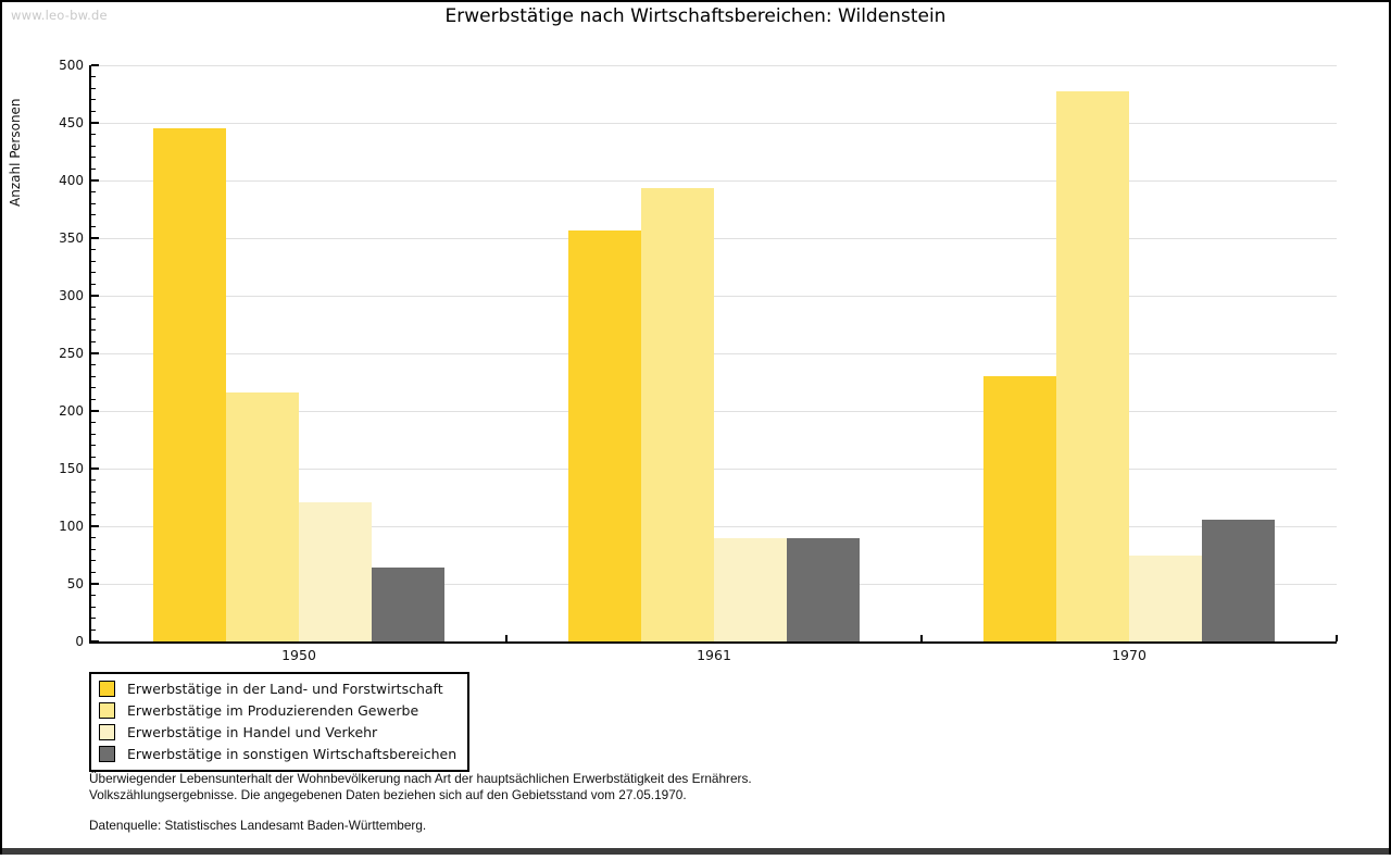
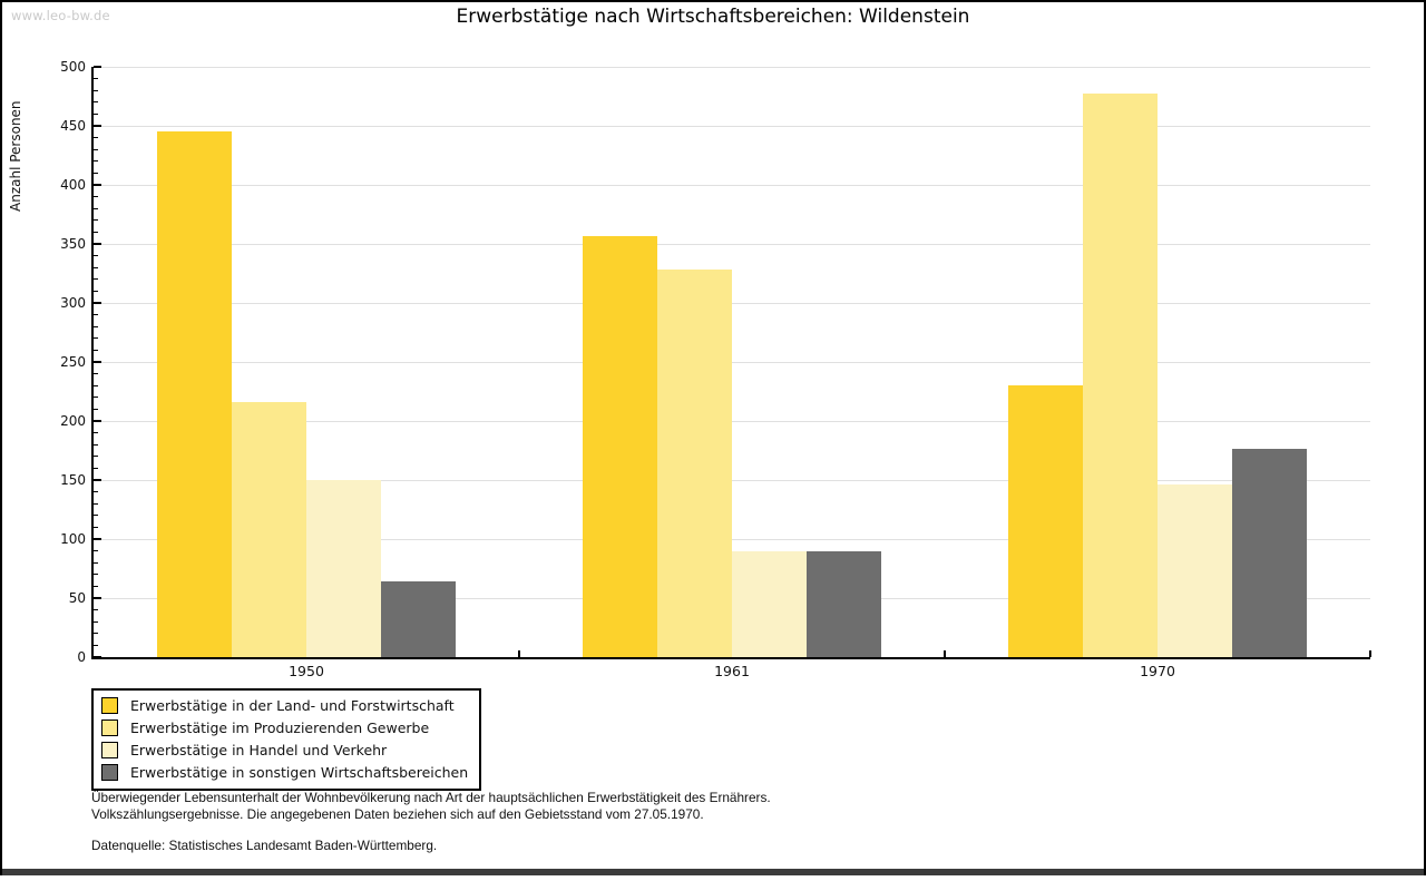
Erwerbstätige in Handel und Verkehr/1950: 121 -> 150
Erwerbstätige im Produzierenden Gewerbe/1961: 393 -> 328
Erwerbstätige in Handel und Verkehr/1970: 75 -> 146
Erwerbstätige in sonstigen Wirtschaftsbereichen/1970: 106 -> 176
